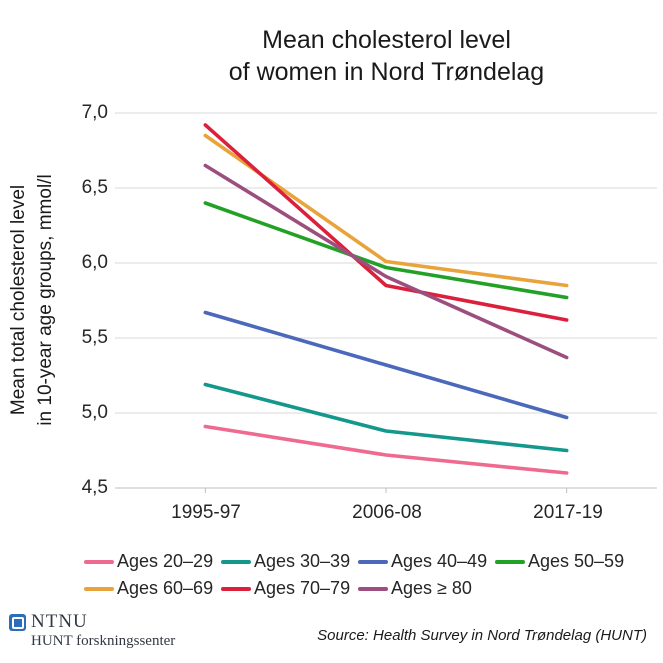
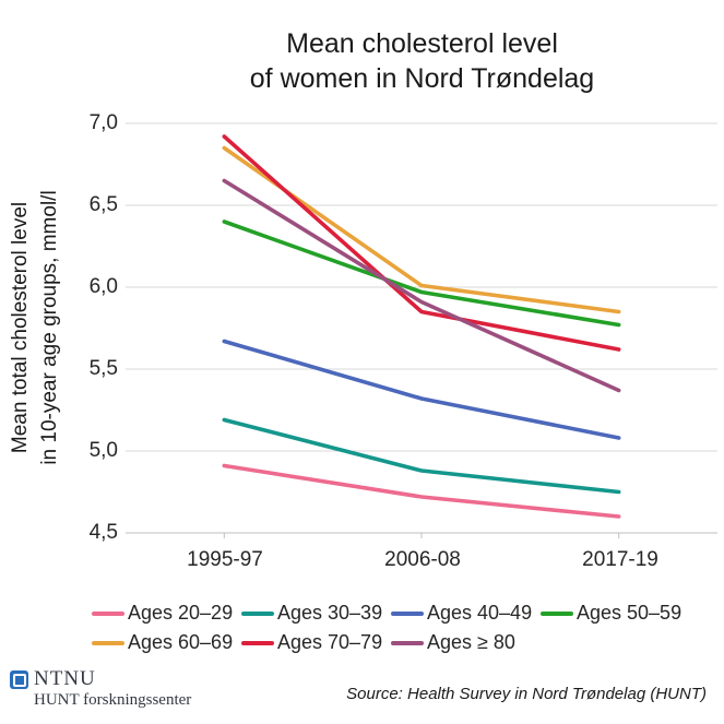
Ages 40–49/2017-19: 4,97 -> 5,08
